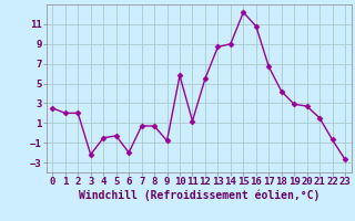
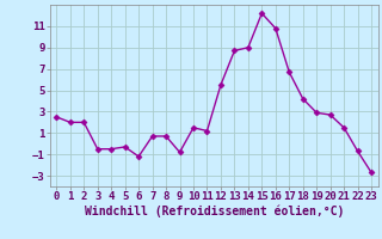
3: -2.2 -> -0.5
6: -2.0 -> -1.2
10: 5.8 -> 1.5
